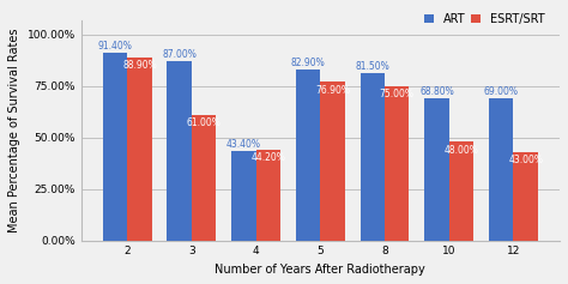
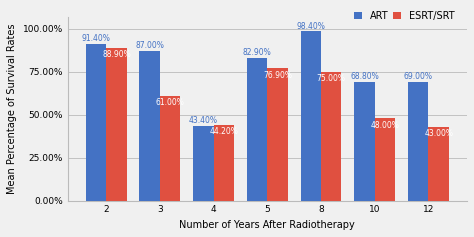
ART/8: 81.50% -> 98.40%
